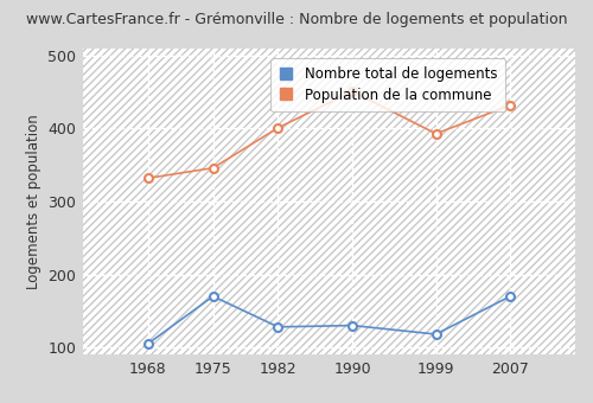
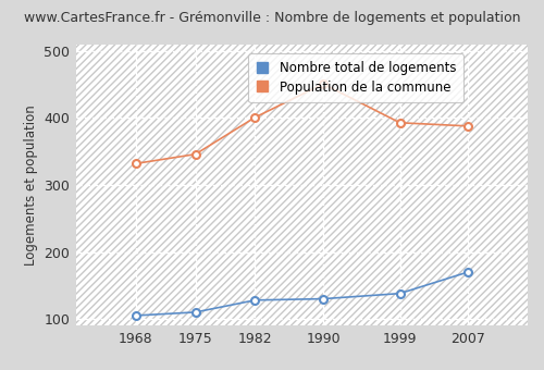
Nombre total de logements/1975: 170 -> 110
Nombre total de logements/1999: 118 -> 138
Population de la commune/2007: 432 -> 388
